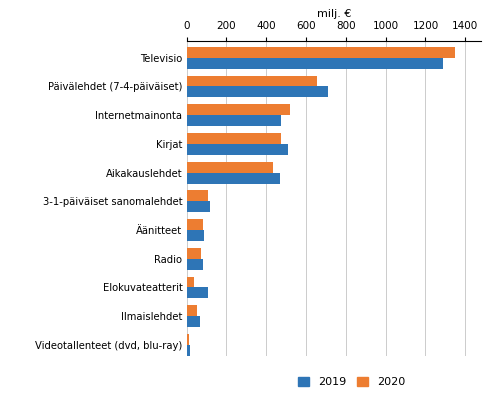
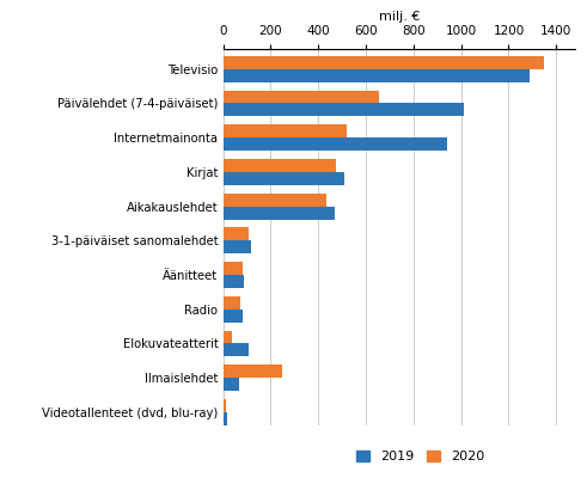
2019/Päivälehdet (7-4-päiväiset): 710 -> 1010
2019/Internetmainonta: 480 -> 940
2020/Ilmaislehdet: 50 -> 250
